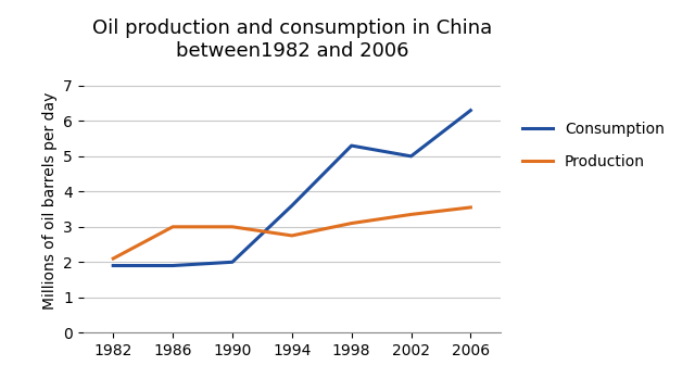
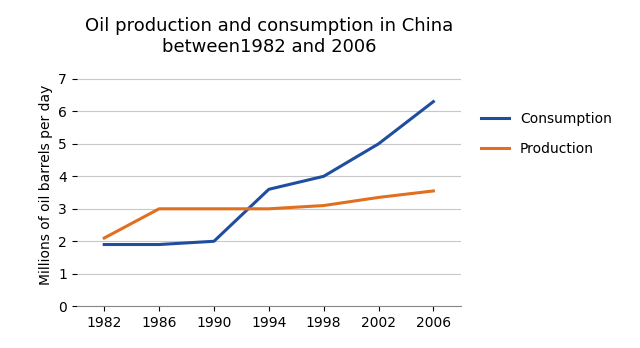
Production/1994: 2.75 -> 3.00
Consumption/1998: 5.3 -> 4.0
